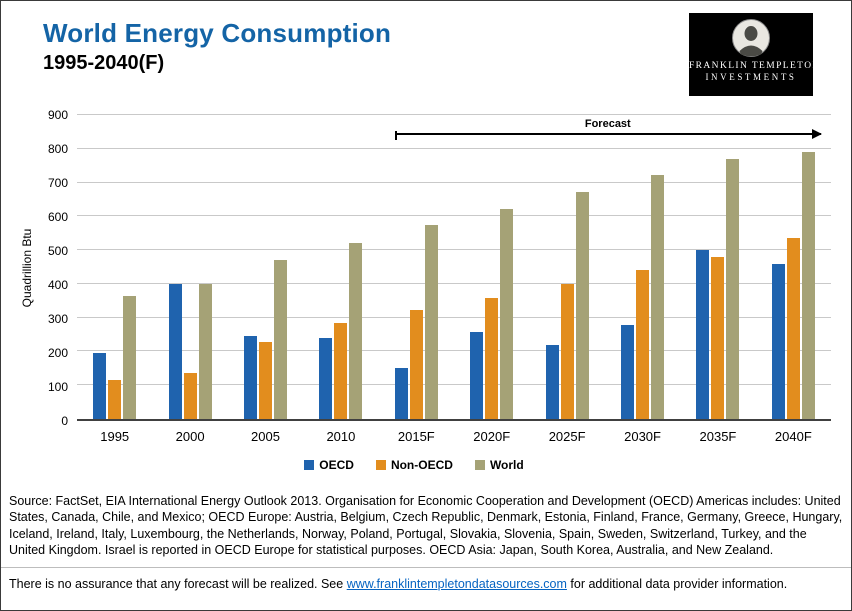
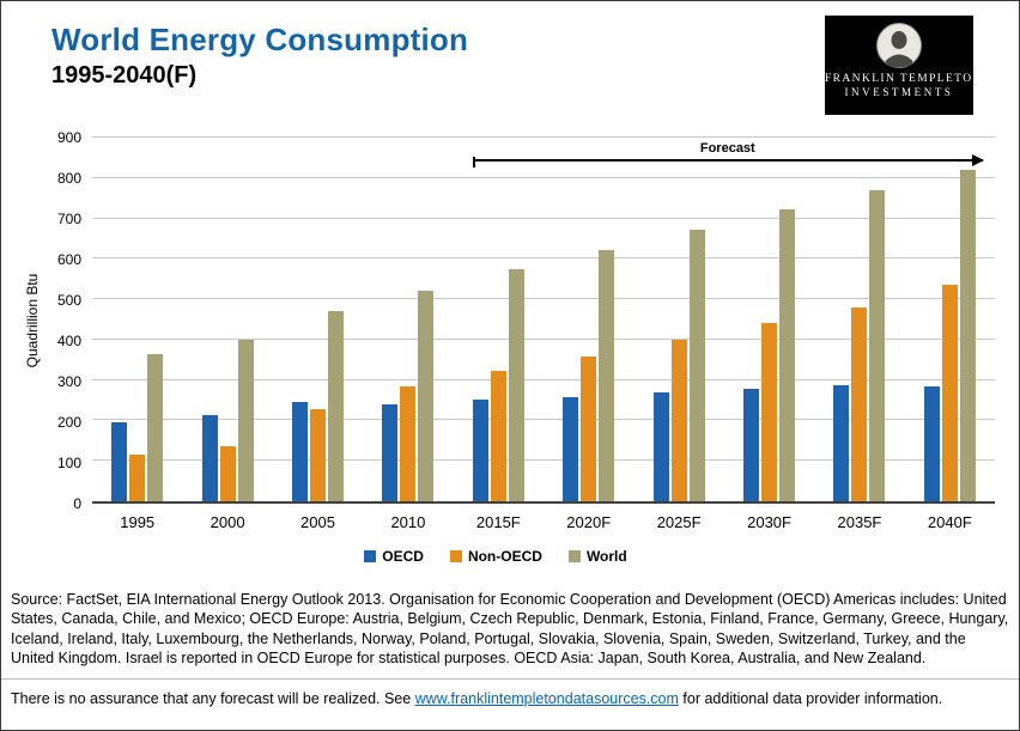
OECD/2000: 400 -> 210
OECD/2015F: 150 -> 250
OECD/2025F: 220 -> 270
OECD/2035F: 500 -> 290
OECD/2040F: 460 -> 280
World/2040F: 790 -> 820
